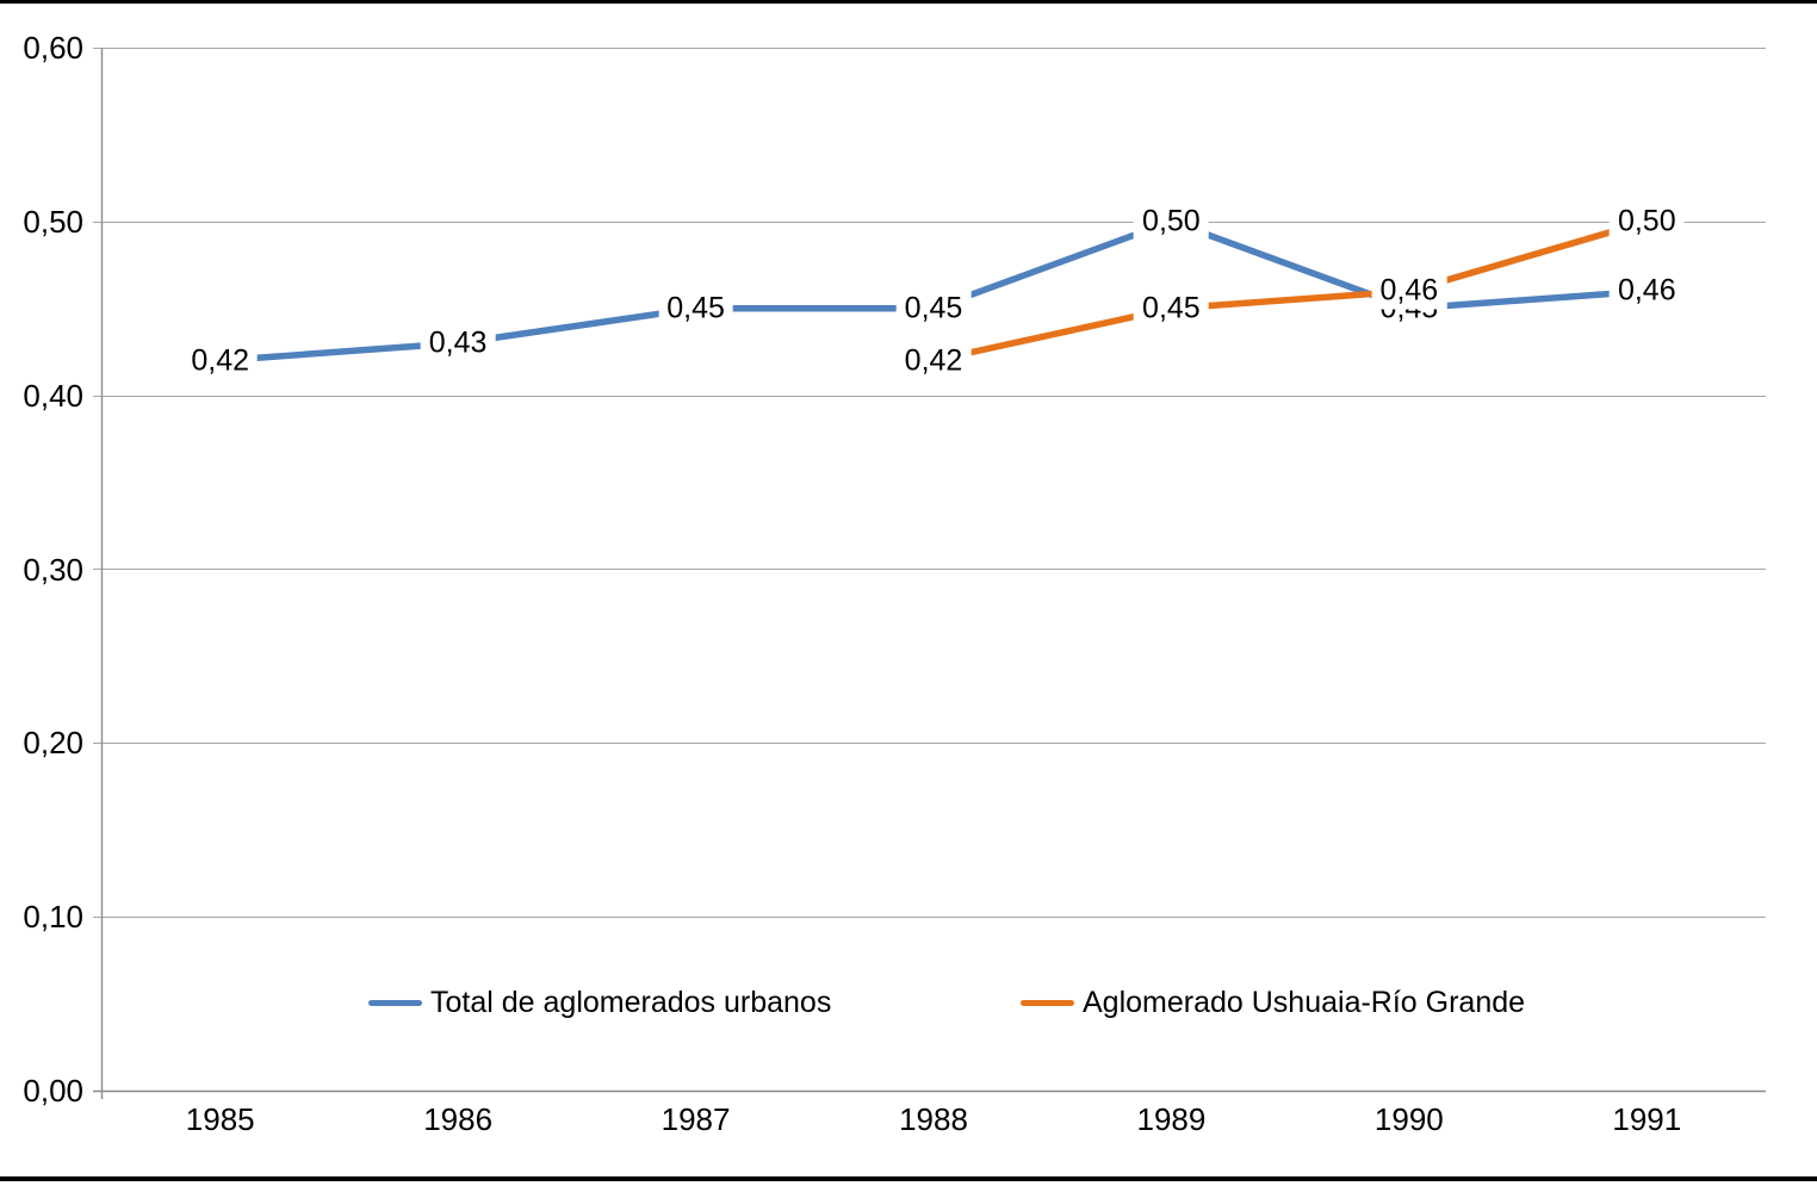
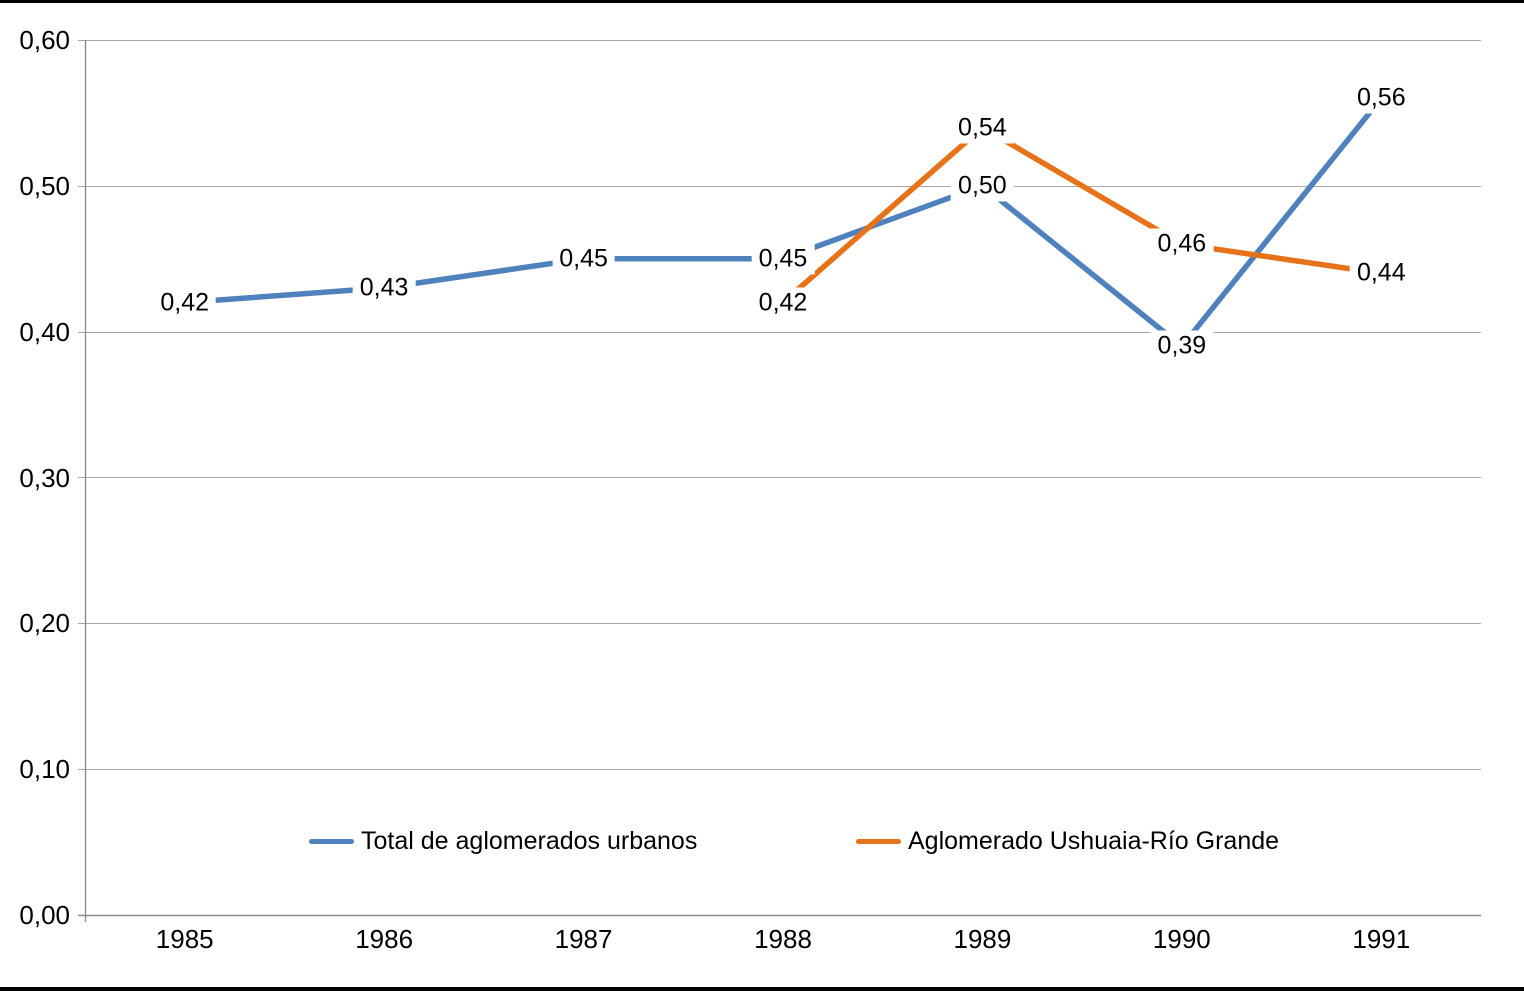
Aglomerado Ushuaia-Río Grande/1989: 0,45 -> 0,54
Total de aglomerados urbanos/1990: 0,45 -> 0,39
Total de aglomerados urbanos/1991: 0,46 -> 0,56
Aglomerado Ushuaia-Río Grande/1991: 0,50 -> 0,44
